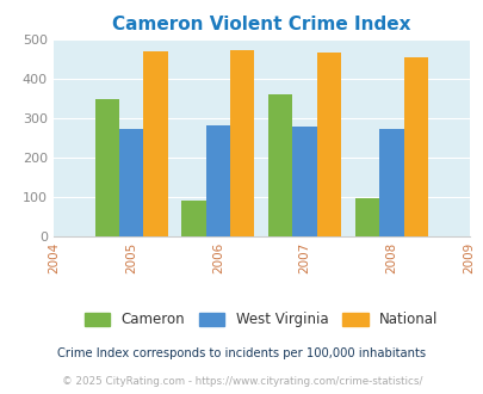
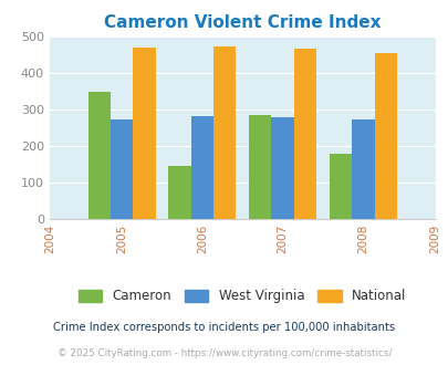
Cameron/2006: 90 -> 145
Cameron/2007: 360 -> 285
Cameron/2008: 97 -> 180
